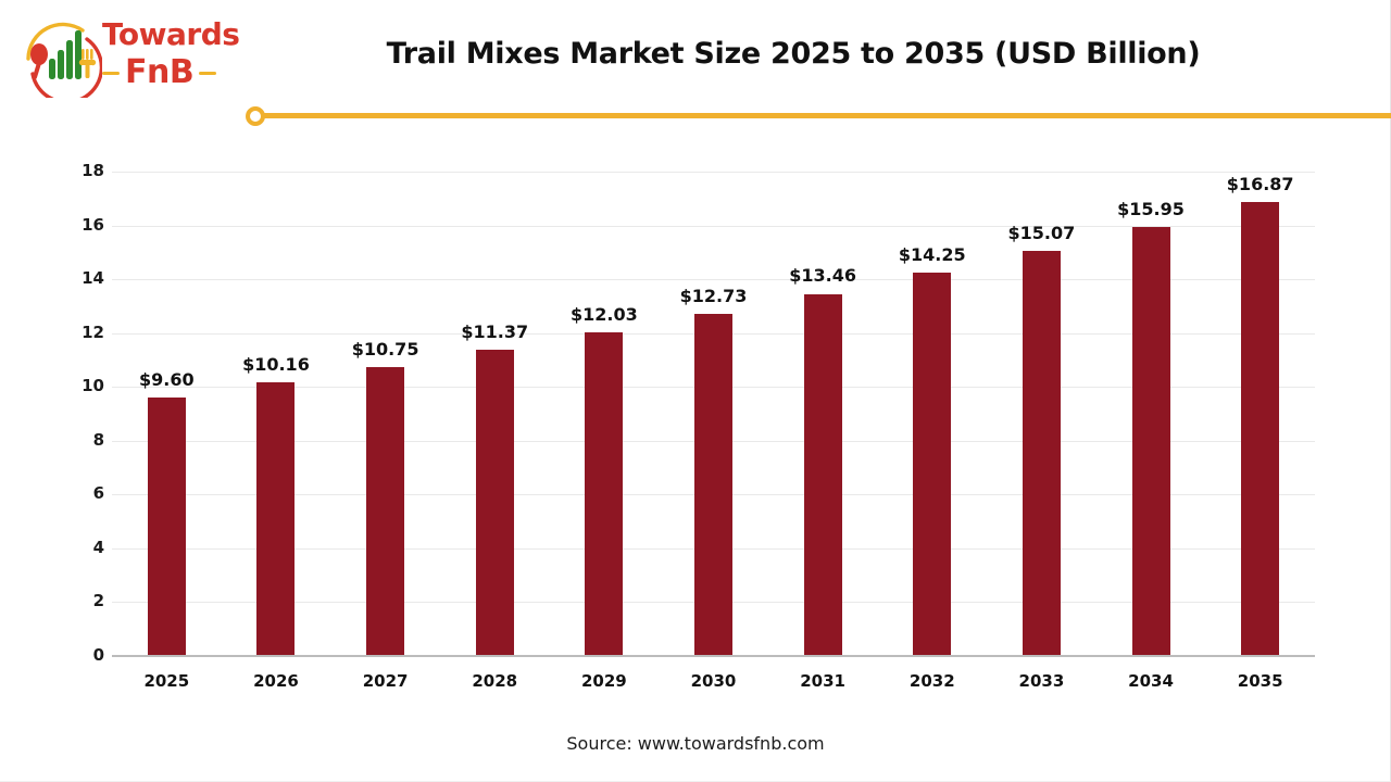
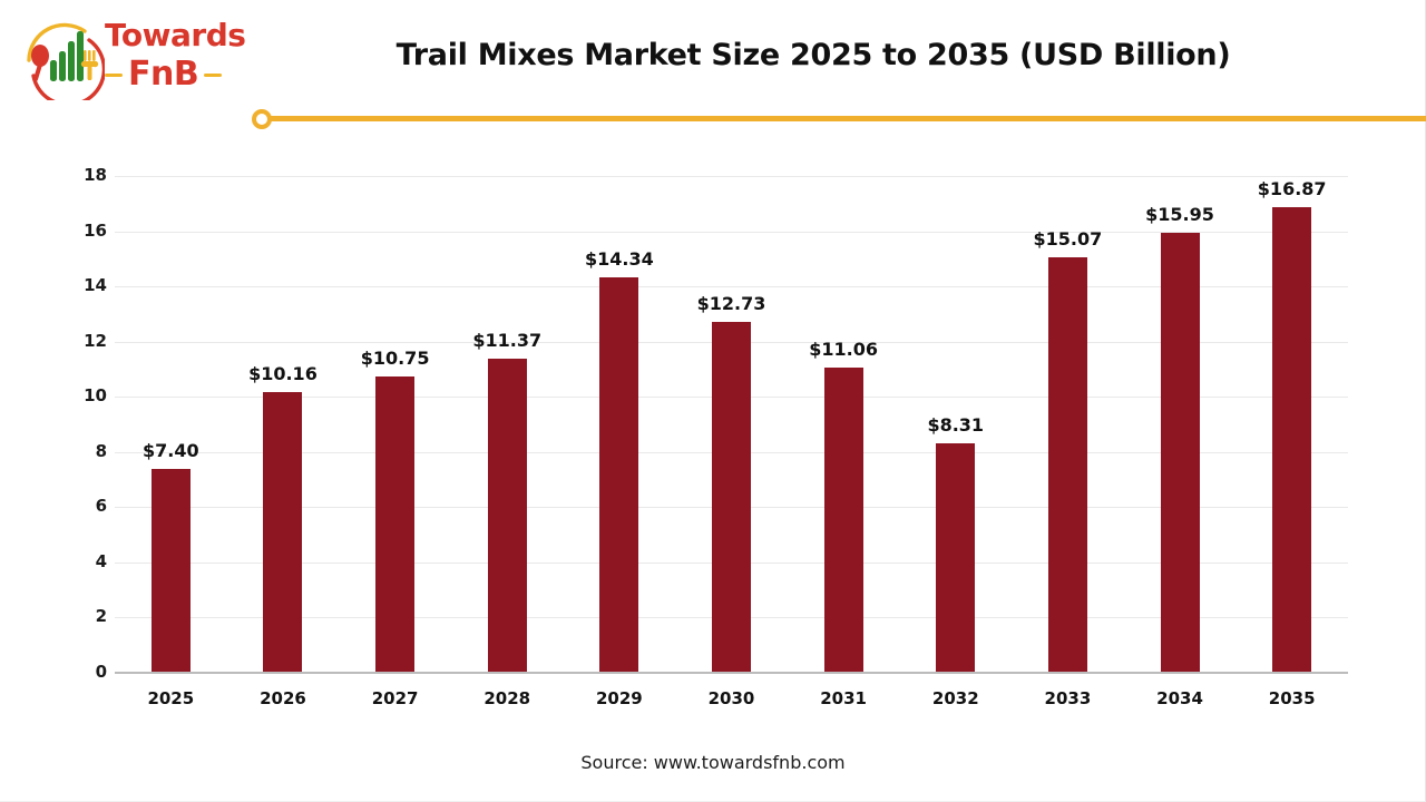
2025: $9.60 -> $7.40
2029: $12.03 -> $14.34
2031: $13.46 -> $11.06
2032: $14.25 -> $8.31
